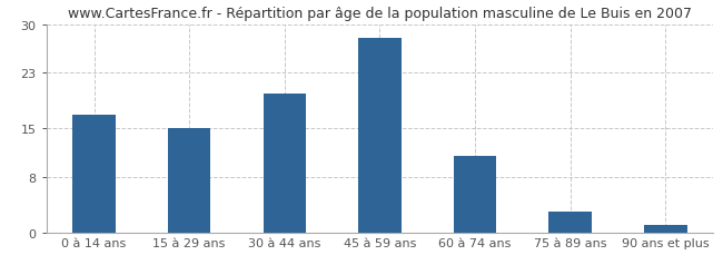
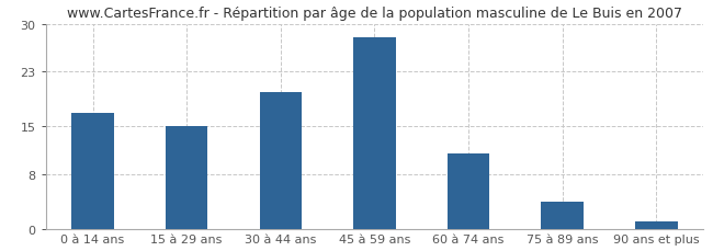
75 à 89 ans: 3 -> 4
